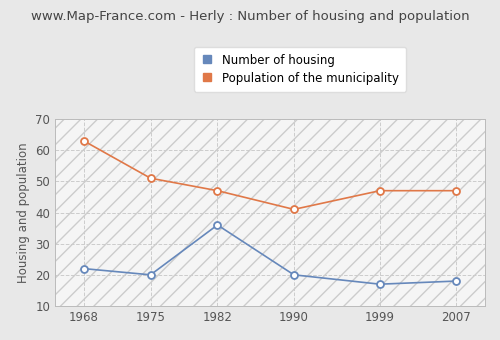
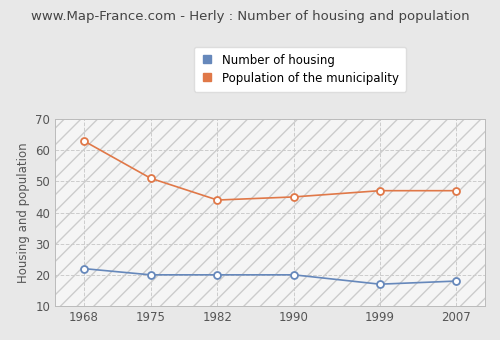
Number of housing/1982: 36 -> 20
Population of the municipality/1982: 47 -> 44
Population of the municipality/1990: 41 -> 45
